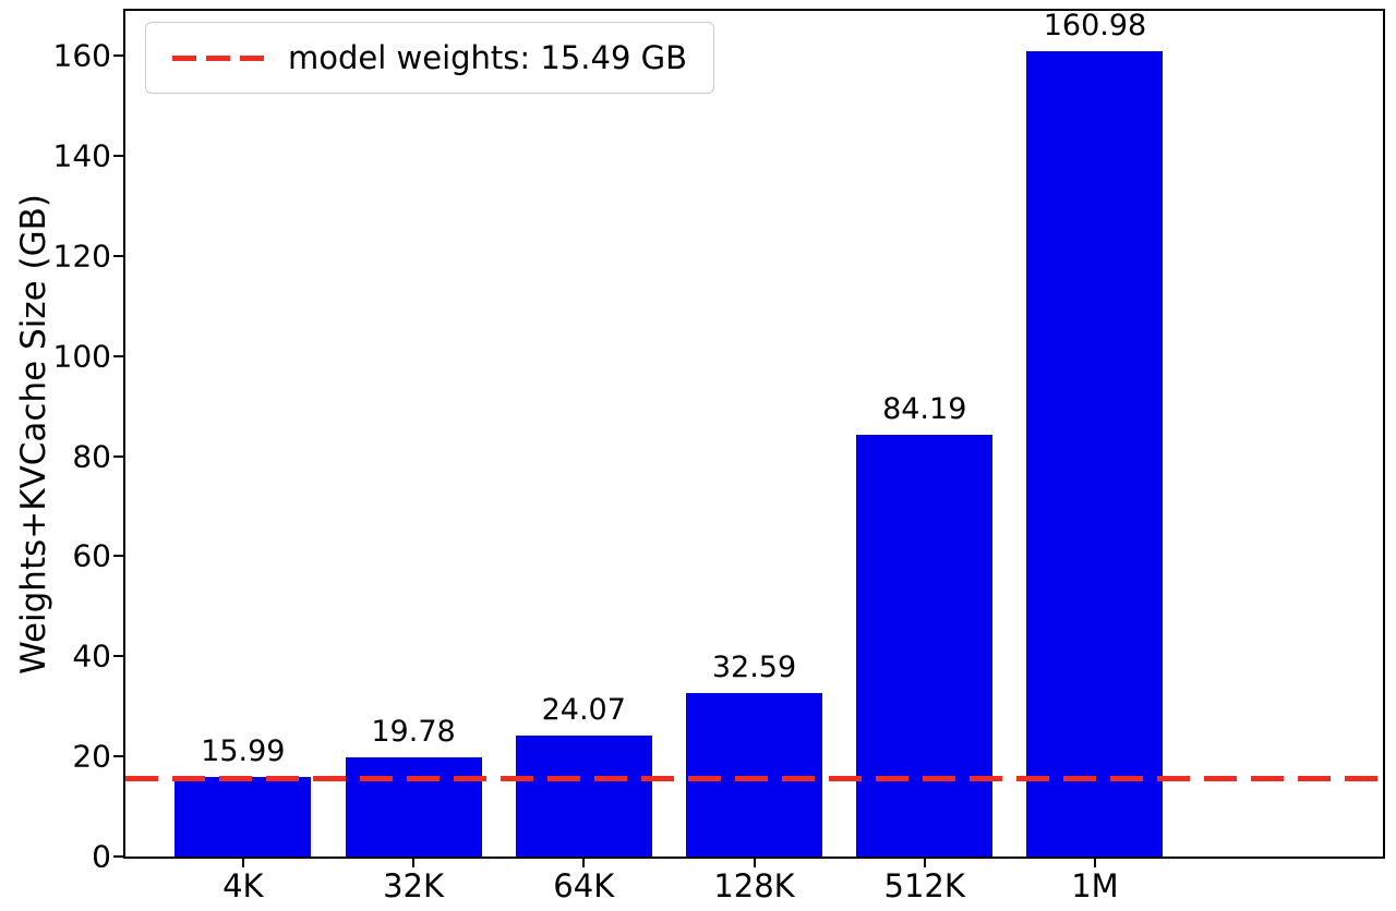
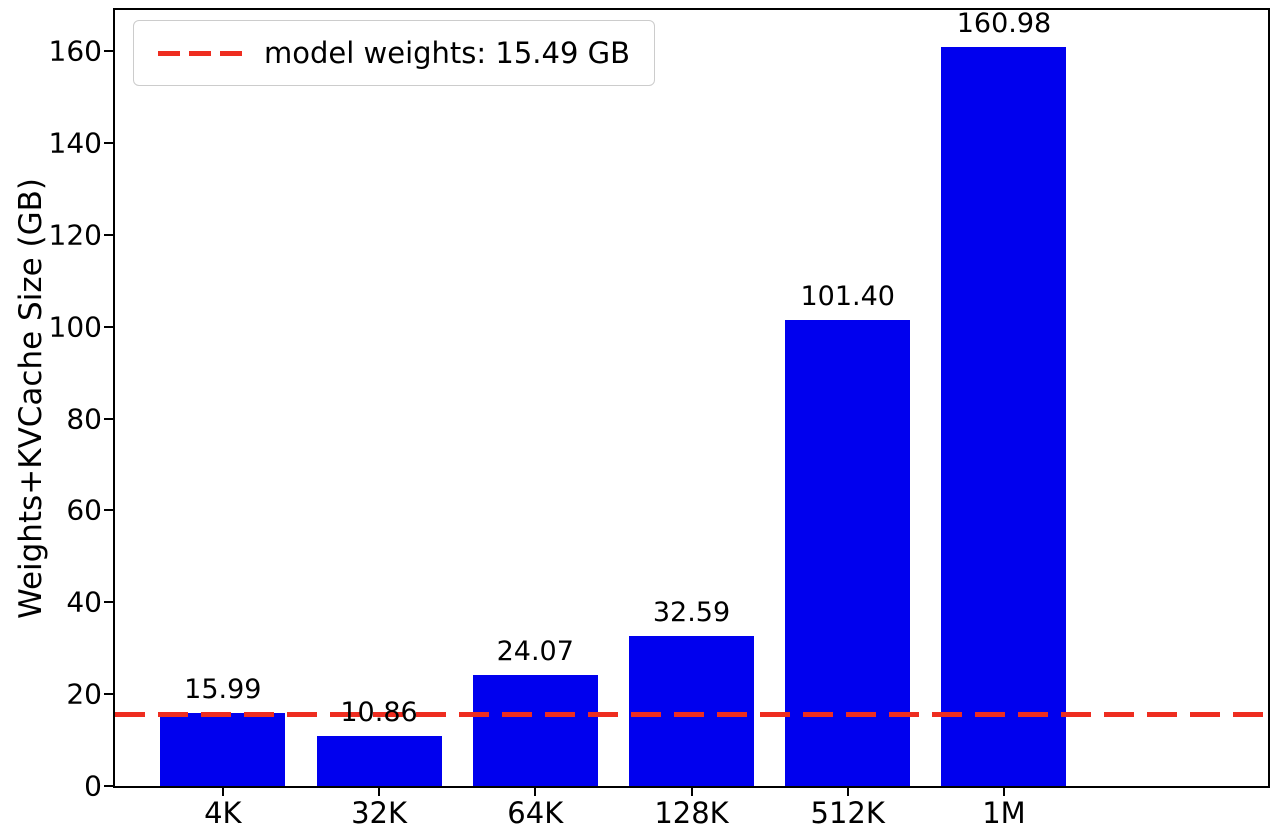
32K: 19.78 -> 10.86
512K: 84.19 -> 101.40
